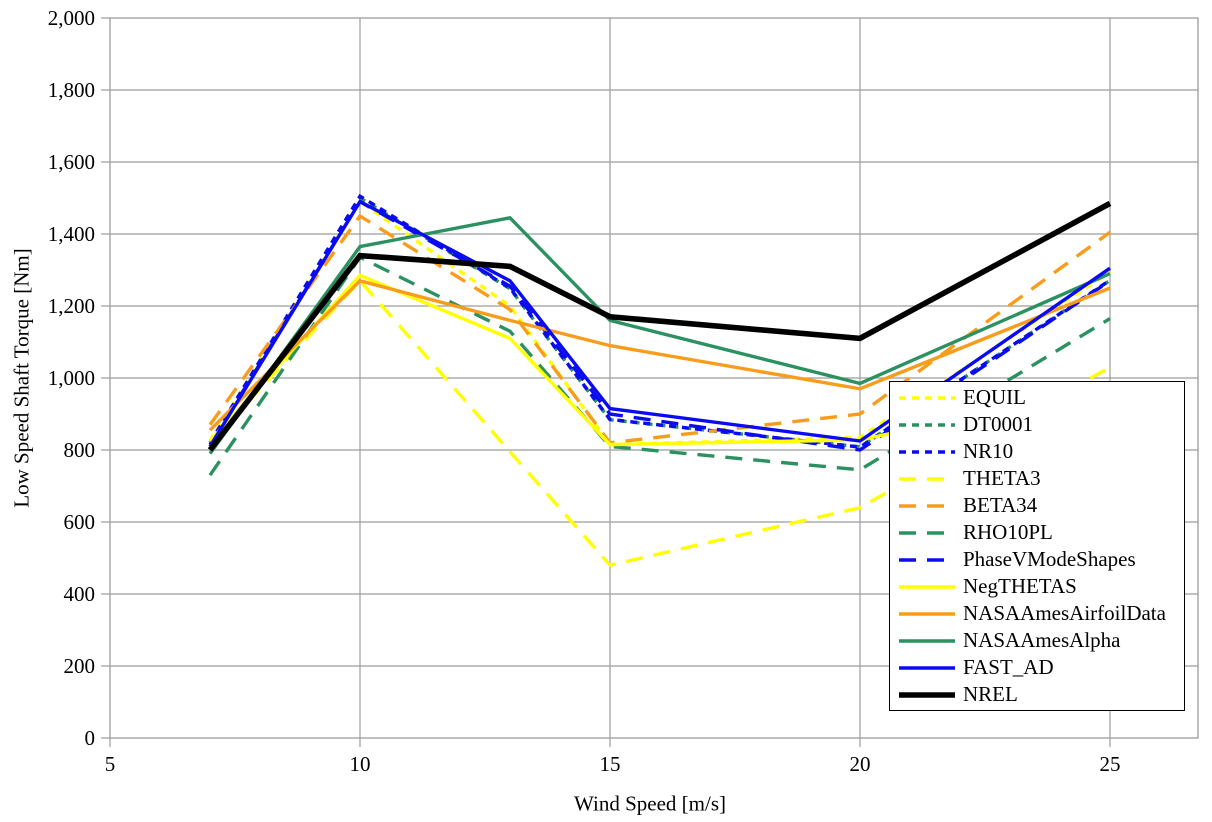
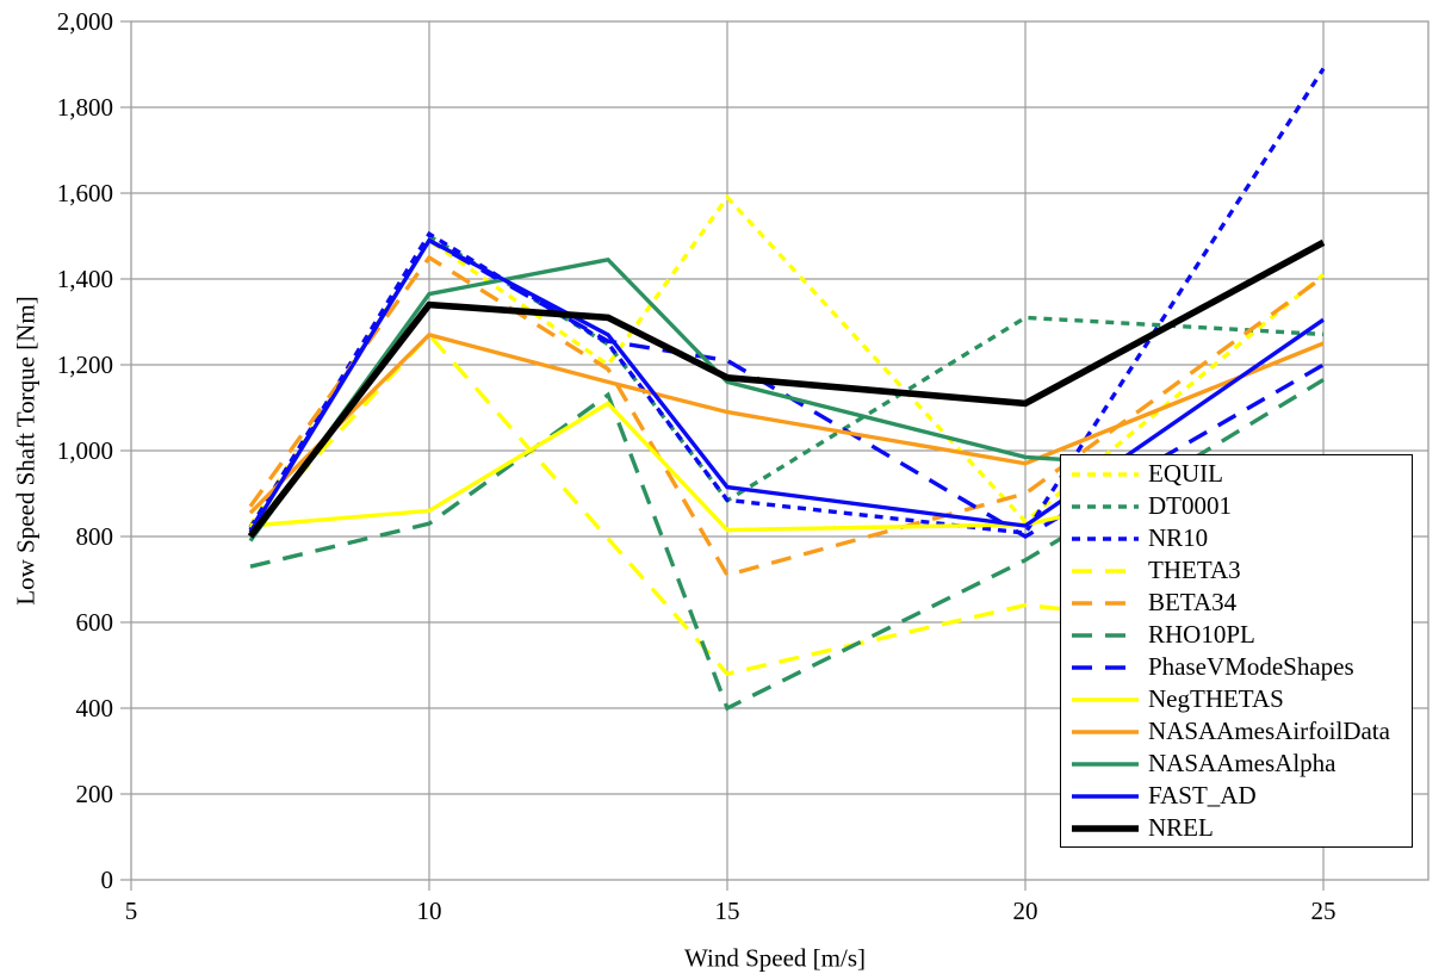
RHO10PL/10: 1340 -> 830
NegTHETAS/10: 1280 -> 860
EQUIL/15: 820 -> 1590
BETA34/15: 820 -> 710
RHO10PL/15: 810 -> 400
PhaseVModeShapes/15: 900 -> 1210
DT0001/20: 810 -> 1310
EQUIL/25: 1300 -> 1410
NR10/25: 1270 -> 1890
THETA3/25: 1030 -> 570
PhaseVModeShapes/25: 1270 -> 1200
NASAAmesAlpha/25: 1290 -> 940
